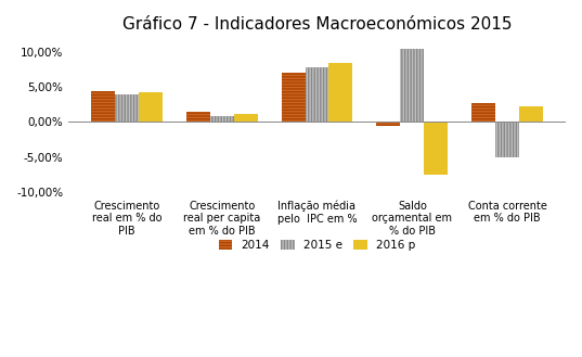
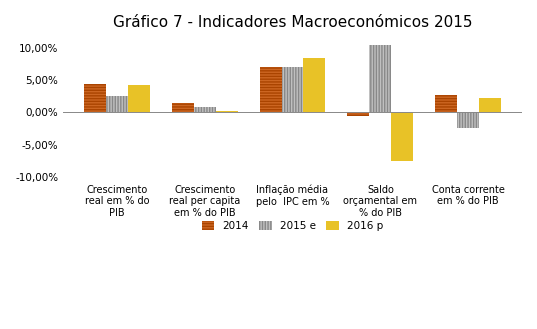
2015 e/Crescimento real em % do PIB: 4,0% -> 2,6%
2016 p/Crescimento real per capita em % do PIB: 1,2% -> 0,2%
2015 e/Inflação média pelo IPC em %: 7,8% -> 7,0%
2015 e/Conta corrente em % do PIB: -5,0% -> -2,4%
